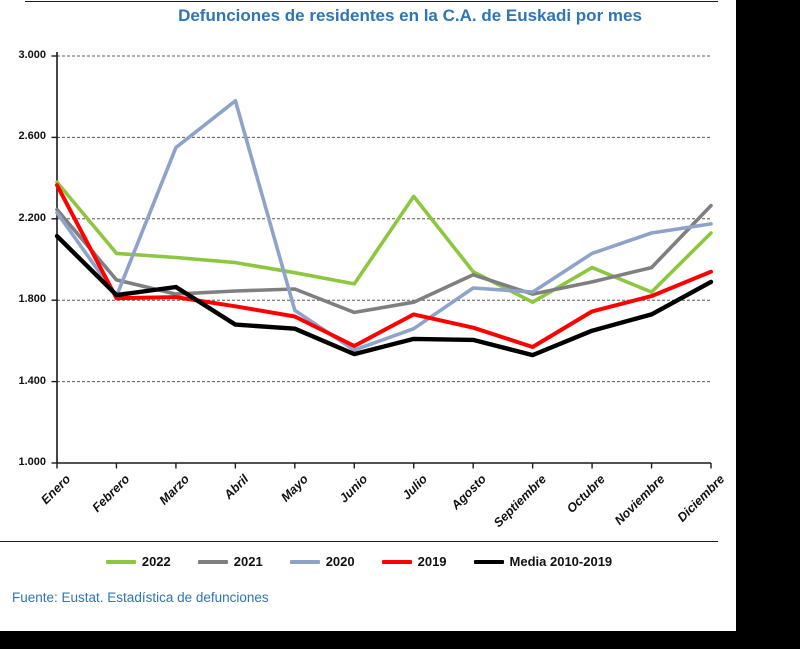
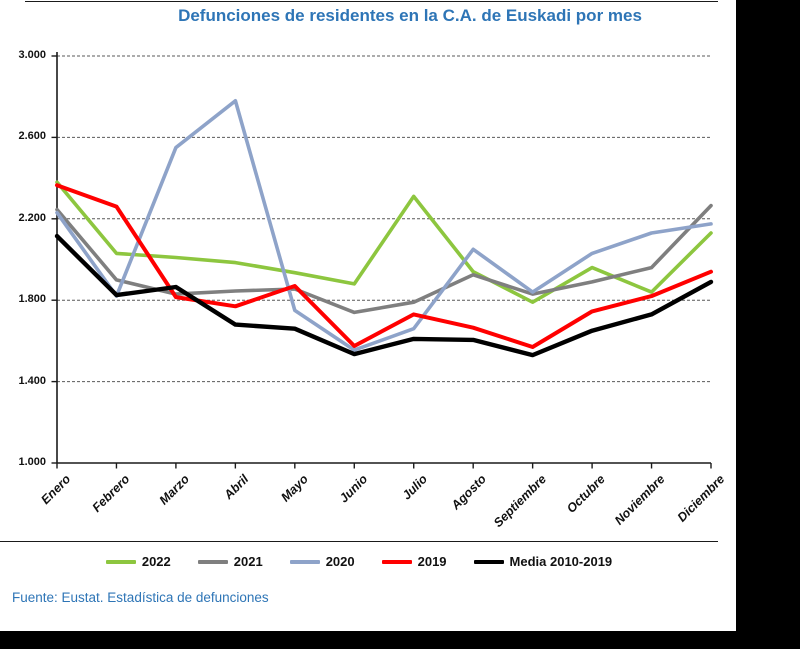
2019/Febrero: 1810 -> 2260
2019/Mayo: 1720 -> 1870
2020/Agosto: 1860 -> 2050
